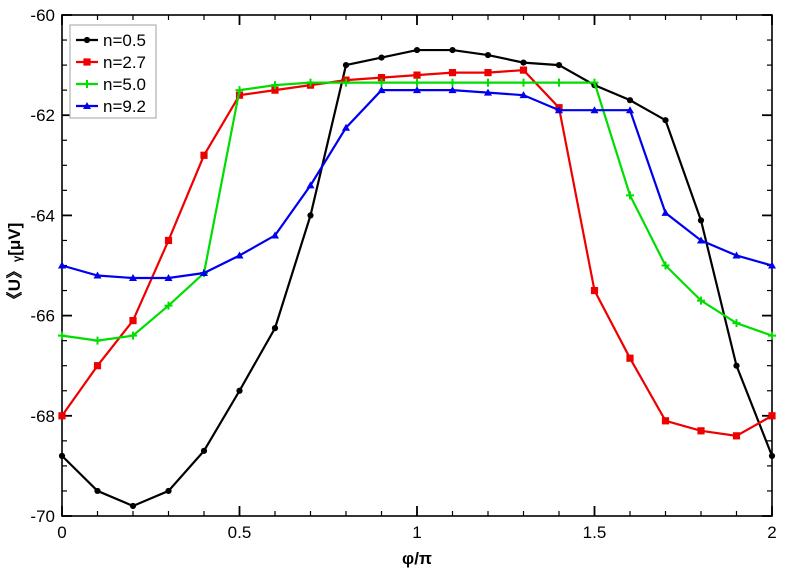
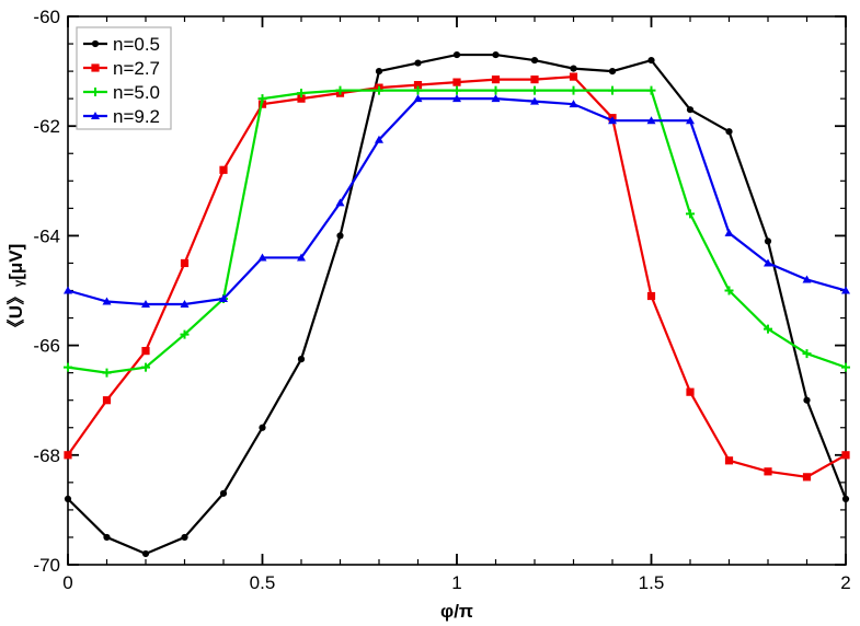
n=9.2/0.5: -64.8 -> -64.4
n=0.5/1.5: -61.4 -> -60.8
n=2.7/1.5: -65.5 -> -65.1
